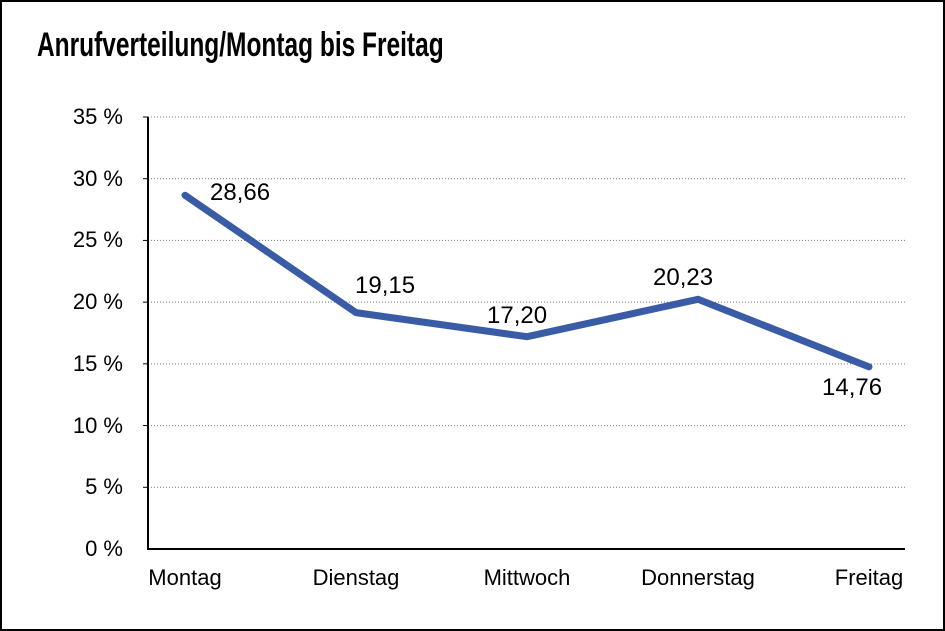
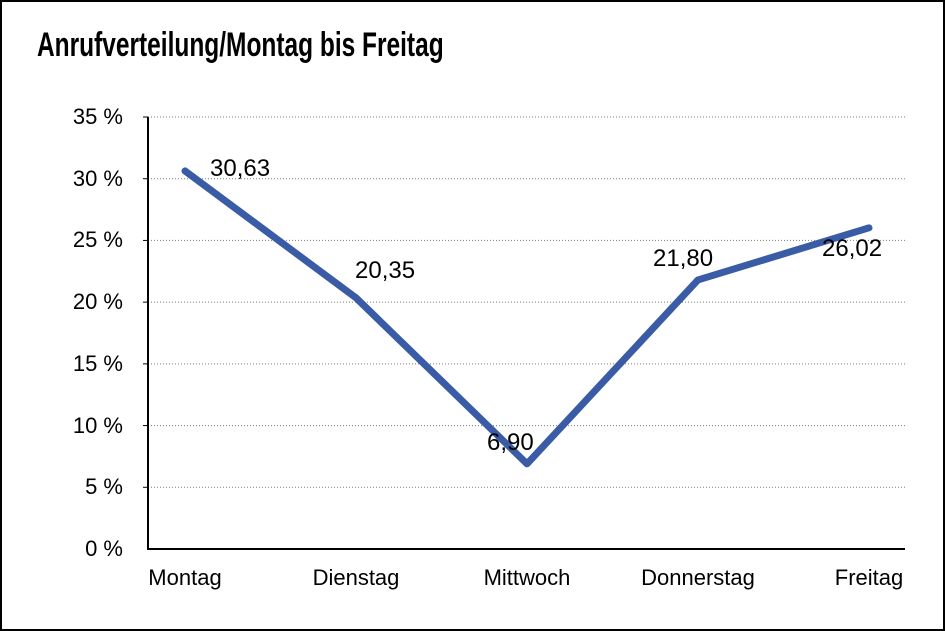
Montag: 28,66 -> 30,63
Dienstag: 19,15 -> 20,35
Mittwoch: 17,20 -> 6,90
Donnerstag: 20,23 -> 21,80
Freitag: 14,76 -> 26,02
